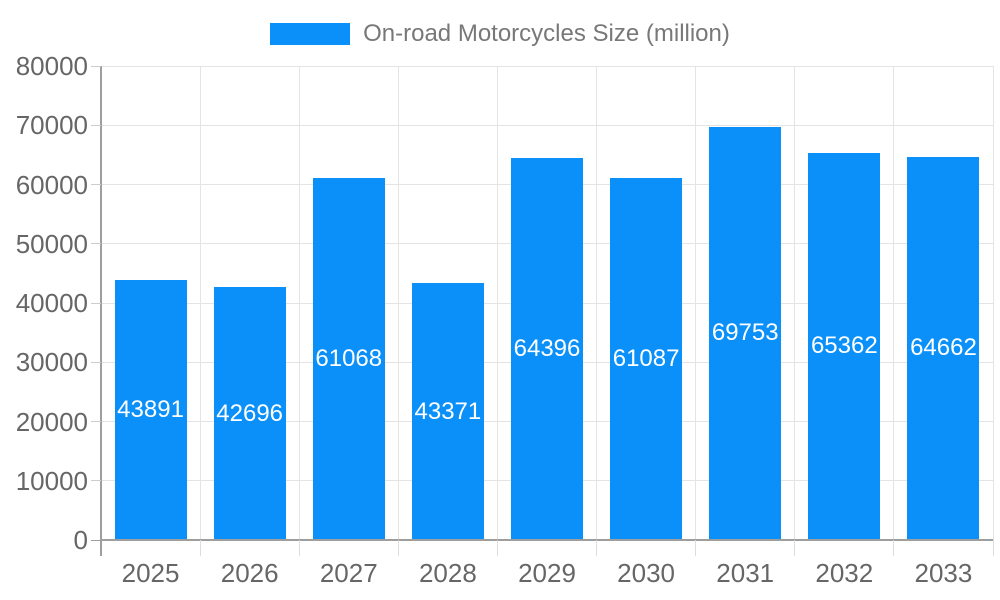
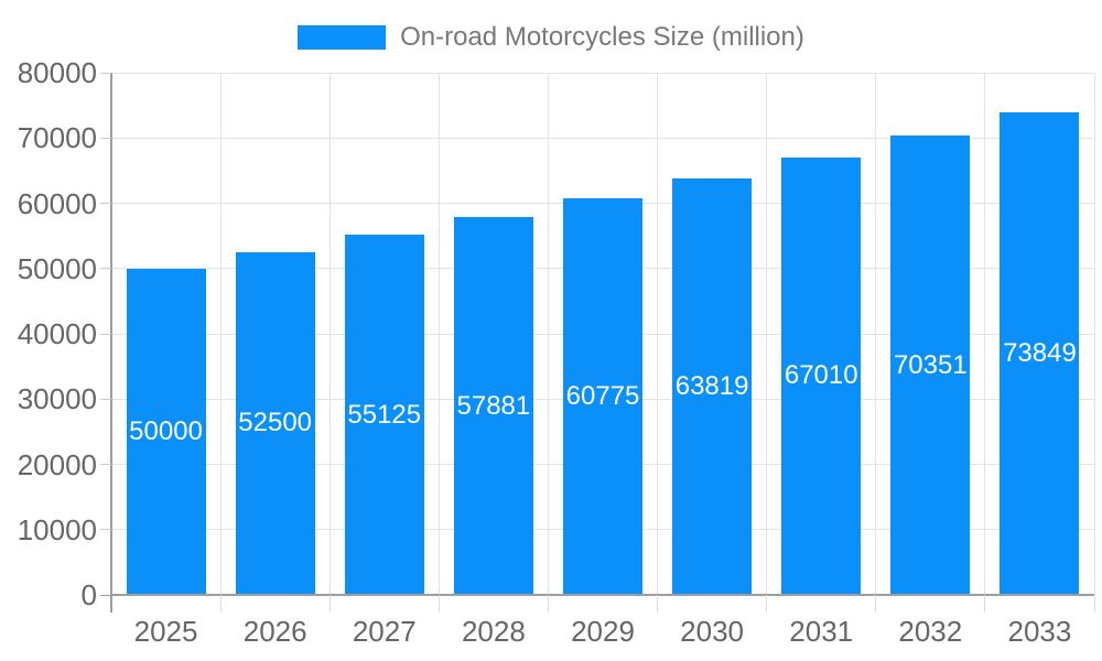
2025: 43891 -> 50000
2026: 42696 -> 52500
2027: 61068 -> 55125
2028: 43371 -> 57881
2029: 64396 -> 60775
2030: 61087 -> 63819
2031: 69753 -> 67010
2032: 65362 -> 70351
2033: 64662 -> 73849
